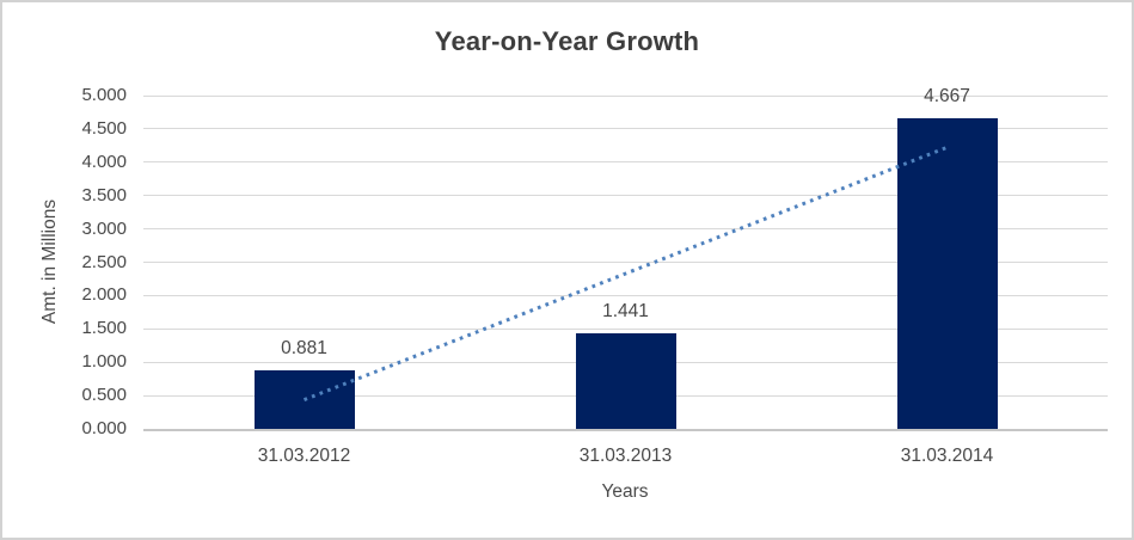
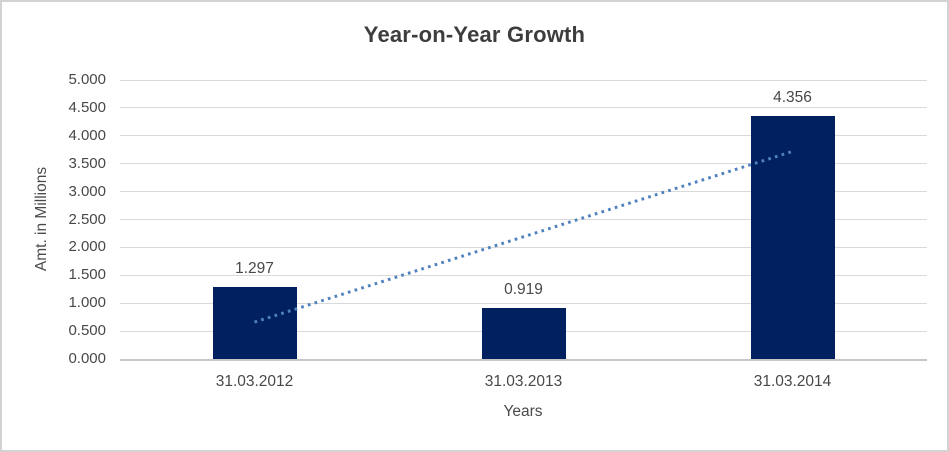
31.03.2012: 0.881 -> 1.297
31.03.2013: 1.441 -> 0.919
31.03.2014: 4.667 -> 4.356
